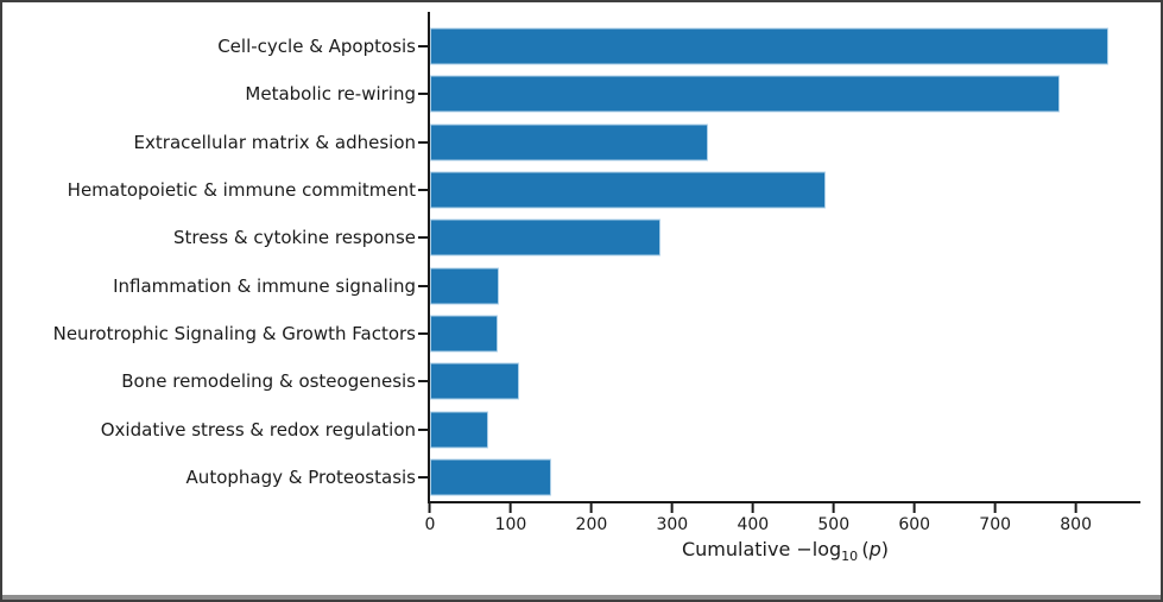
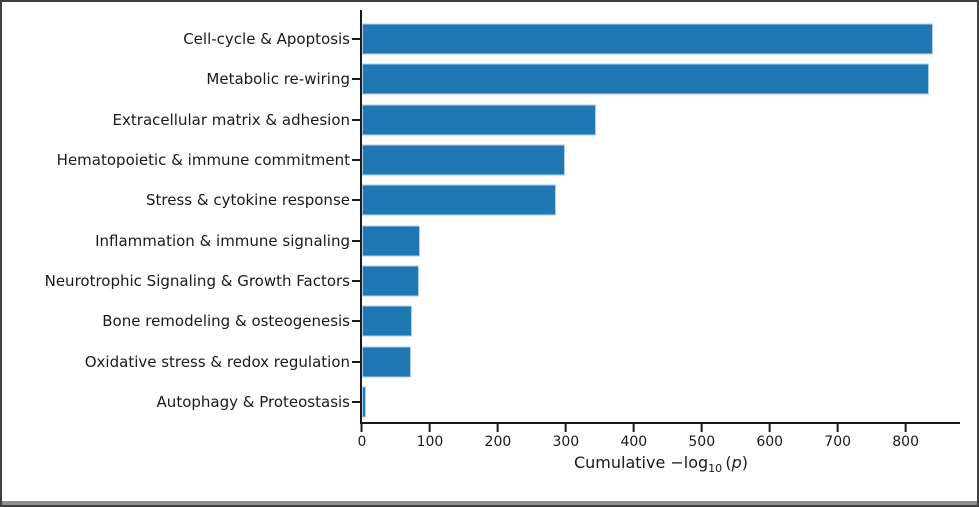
Metabolic re-wiring: 780 -> 840
Hematopoietic & immune commitment: 490 -> 300
Bone remodeling & osteogenesis: 110 -> 70
Autophagy & Proteostasis: 150 -> 10
